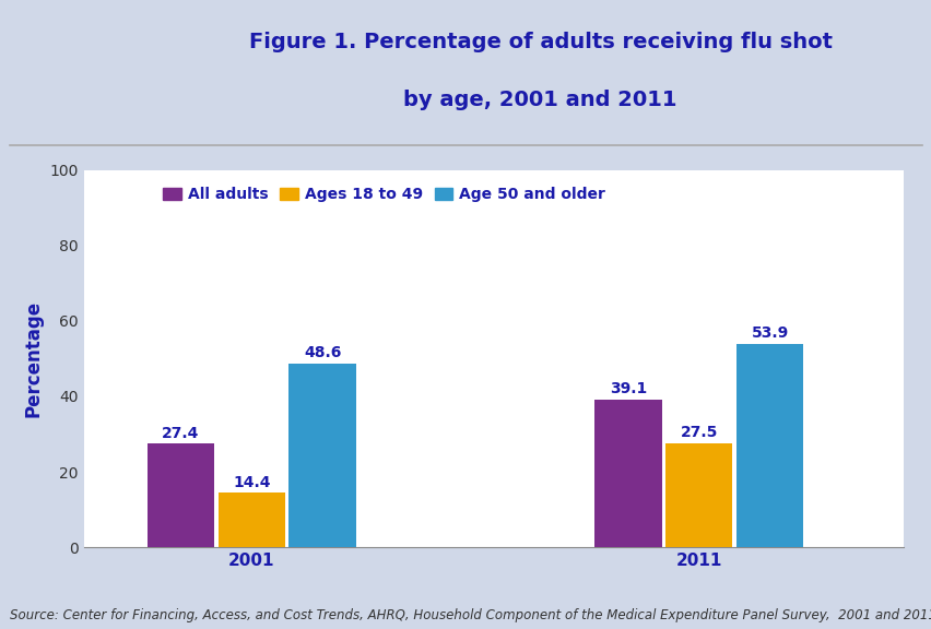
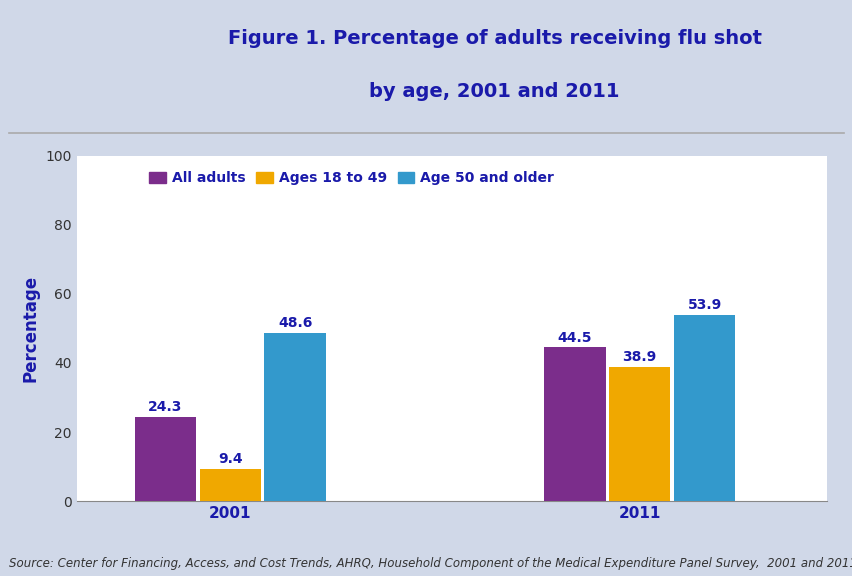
All adults/2001: 27.4 -> 24.3
Ages 18 to 49/2001: 14.4 -> 9.4
All adults/2011: 39.1 -> 44.5
Ages 18 to 49/2011: 27.5 -> 38.9
